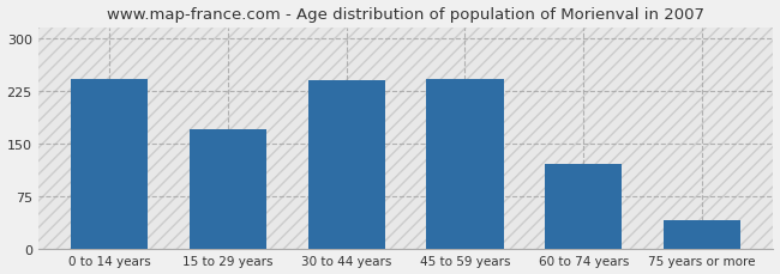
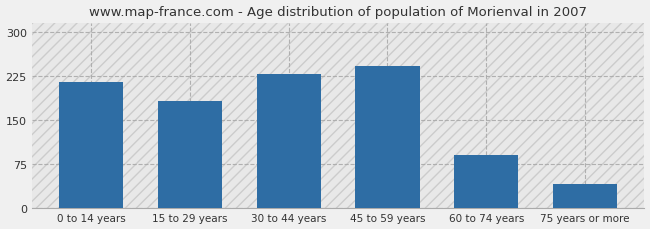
0 to 14 years: 242 -> 215
15 to 29 years: 170 -> 182
30 to 44 years: 240 -> 228
60 to 74 years: 120 -> 90
